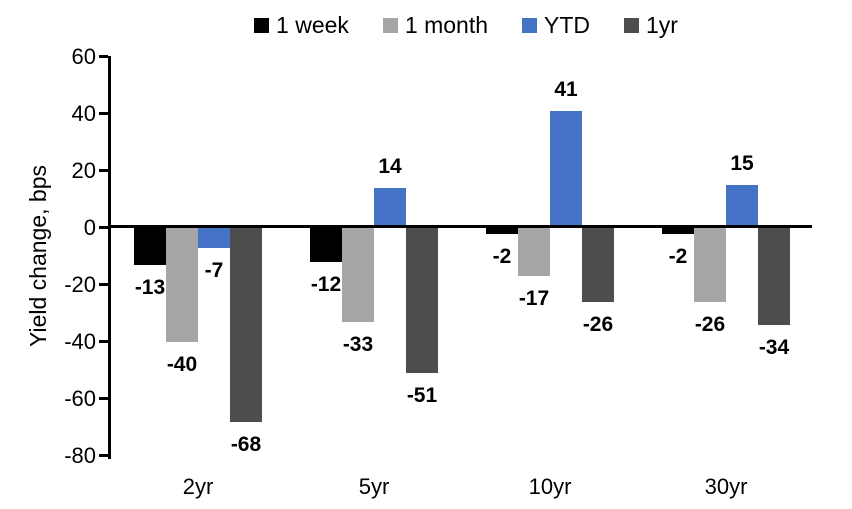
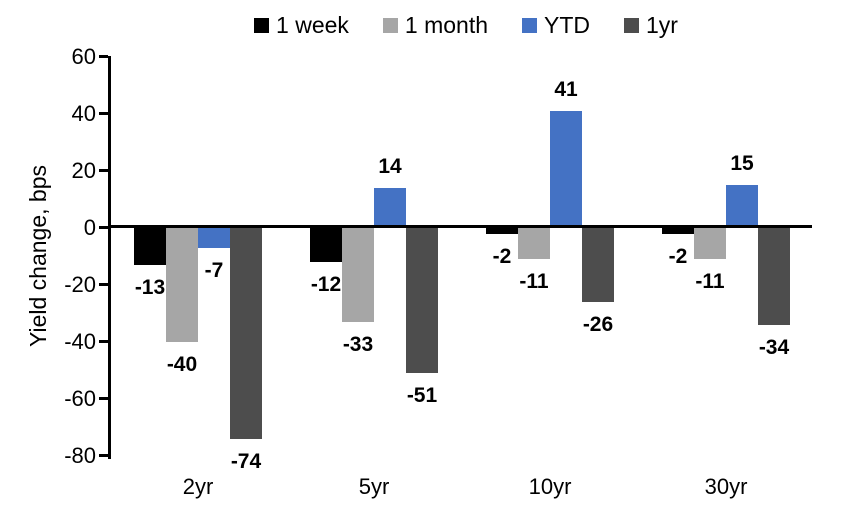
1yr/2yr: -68 -> -74
1 month/10yr: -17 -> -11
1 month/30yr: -26 -> -11
